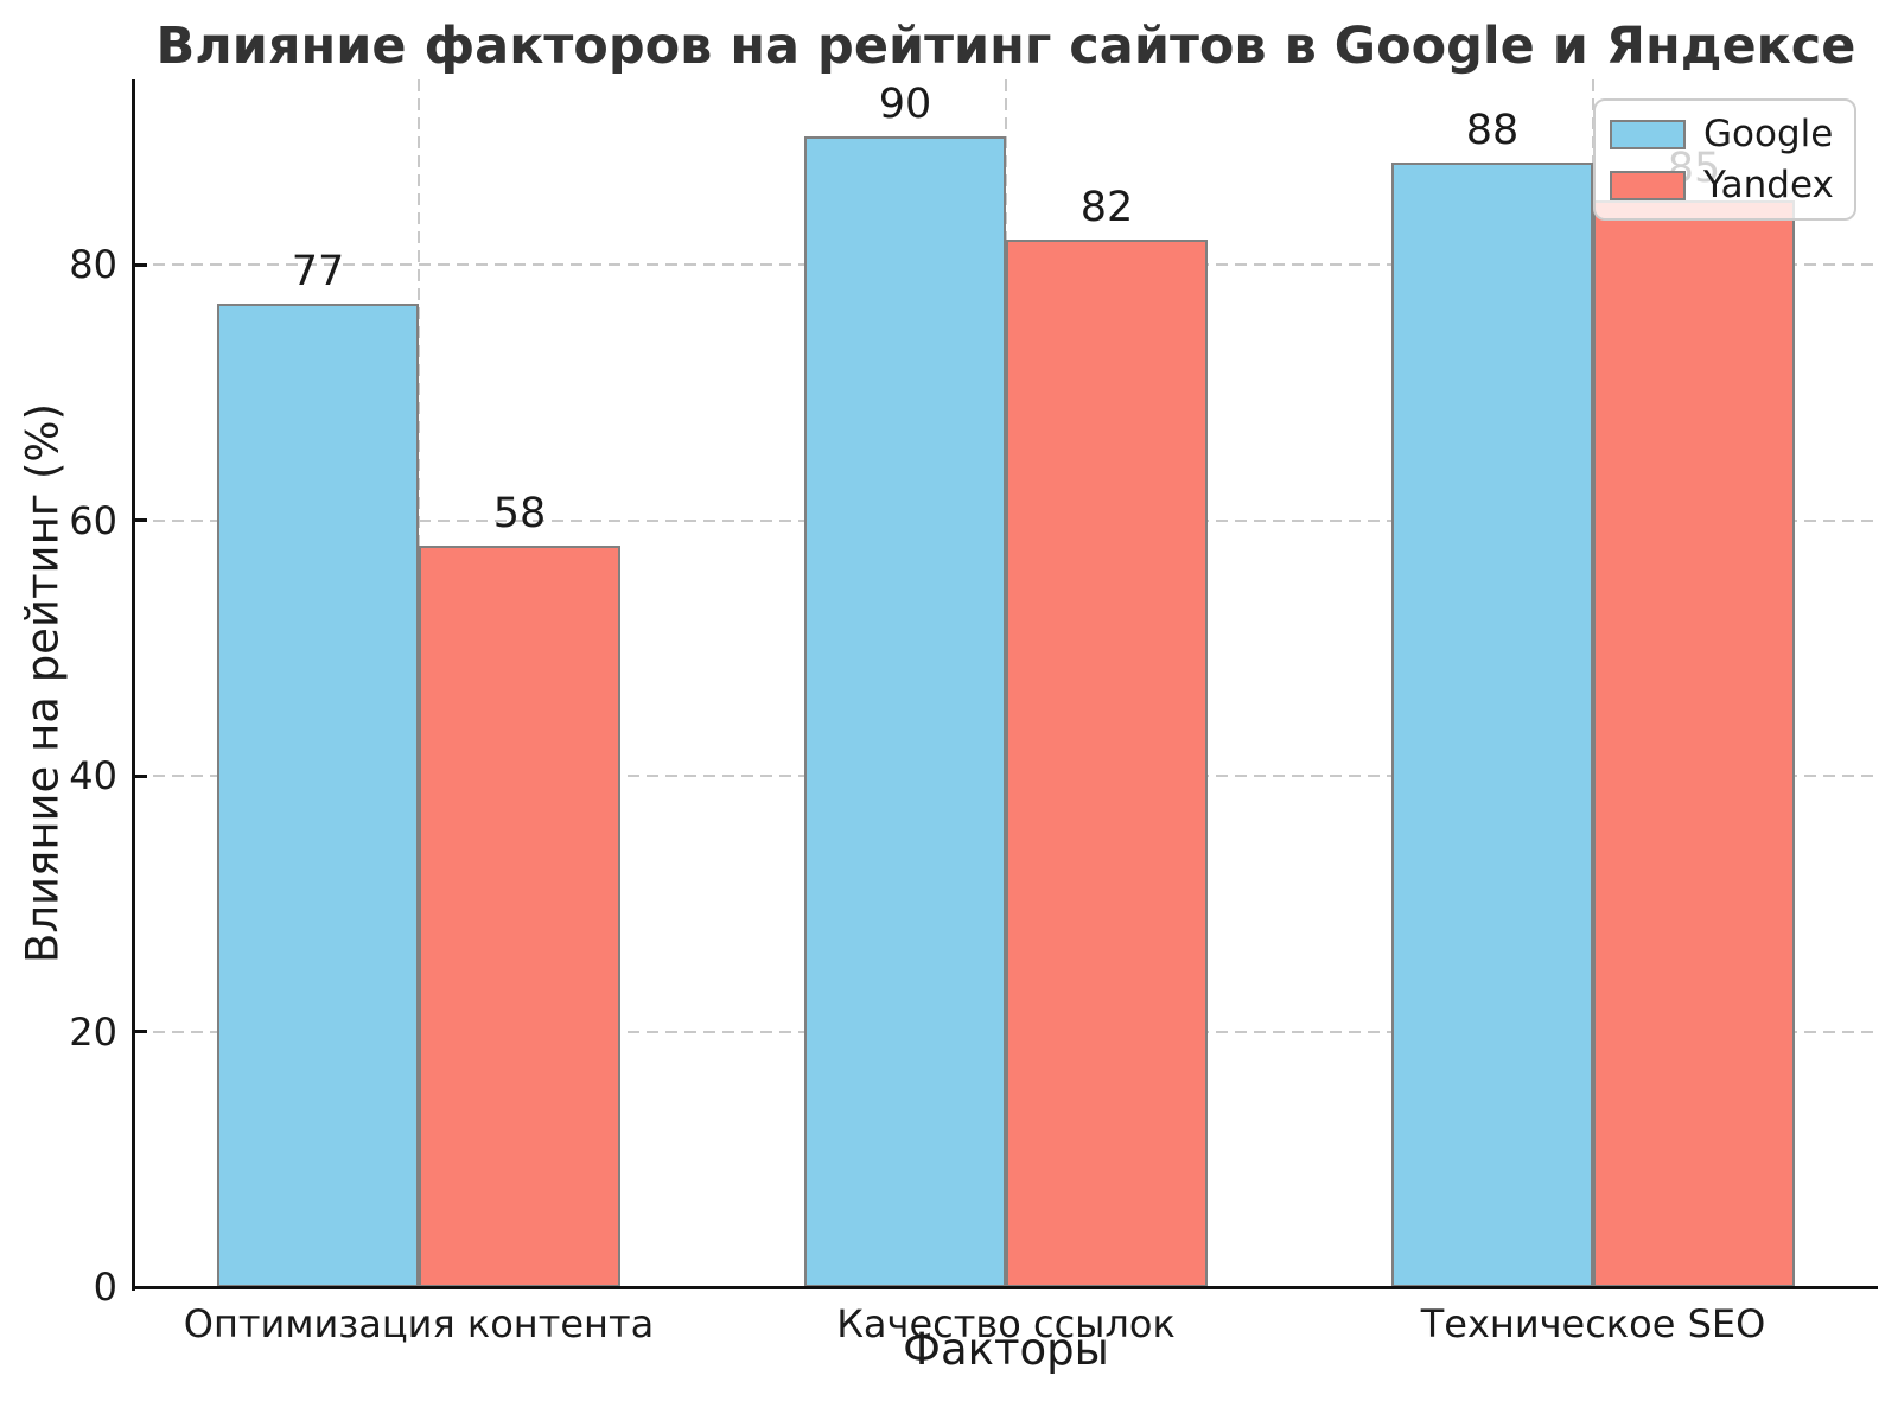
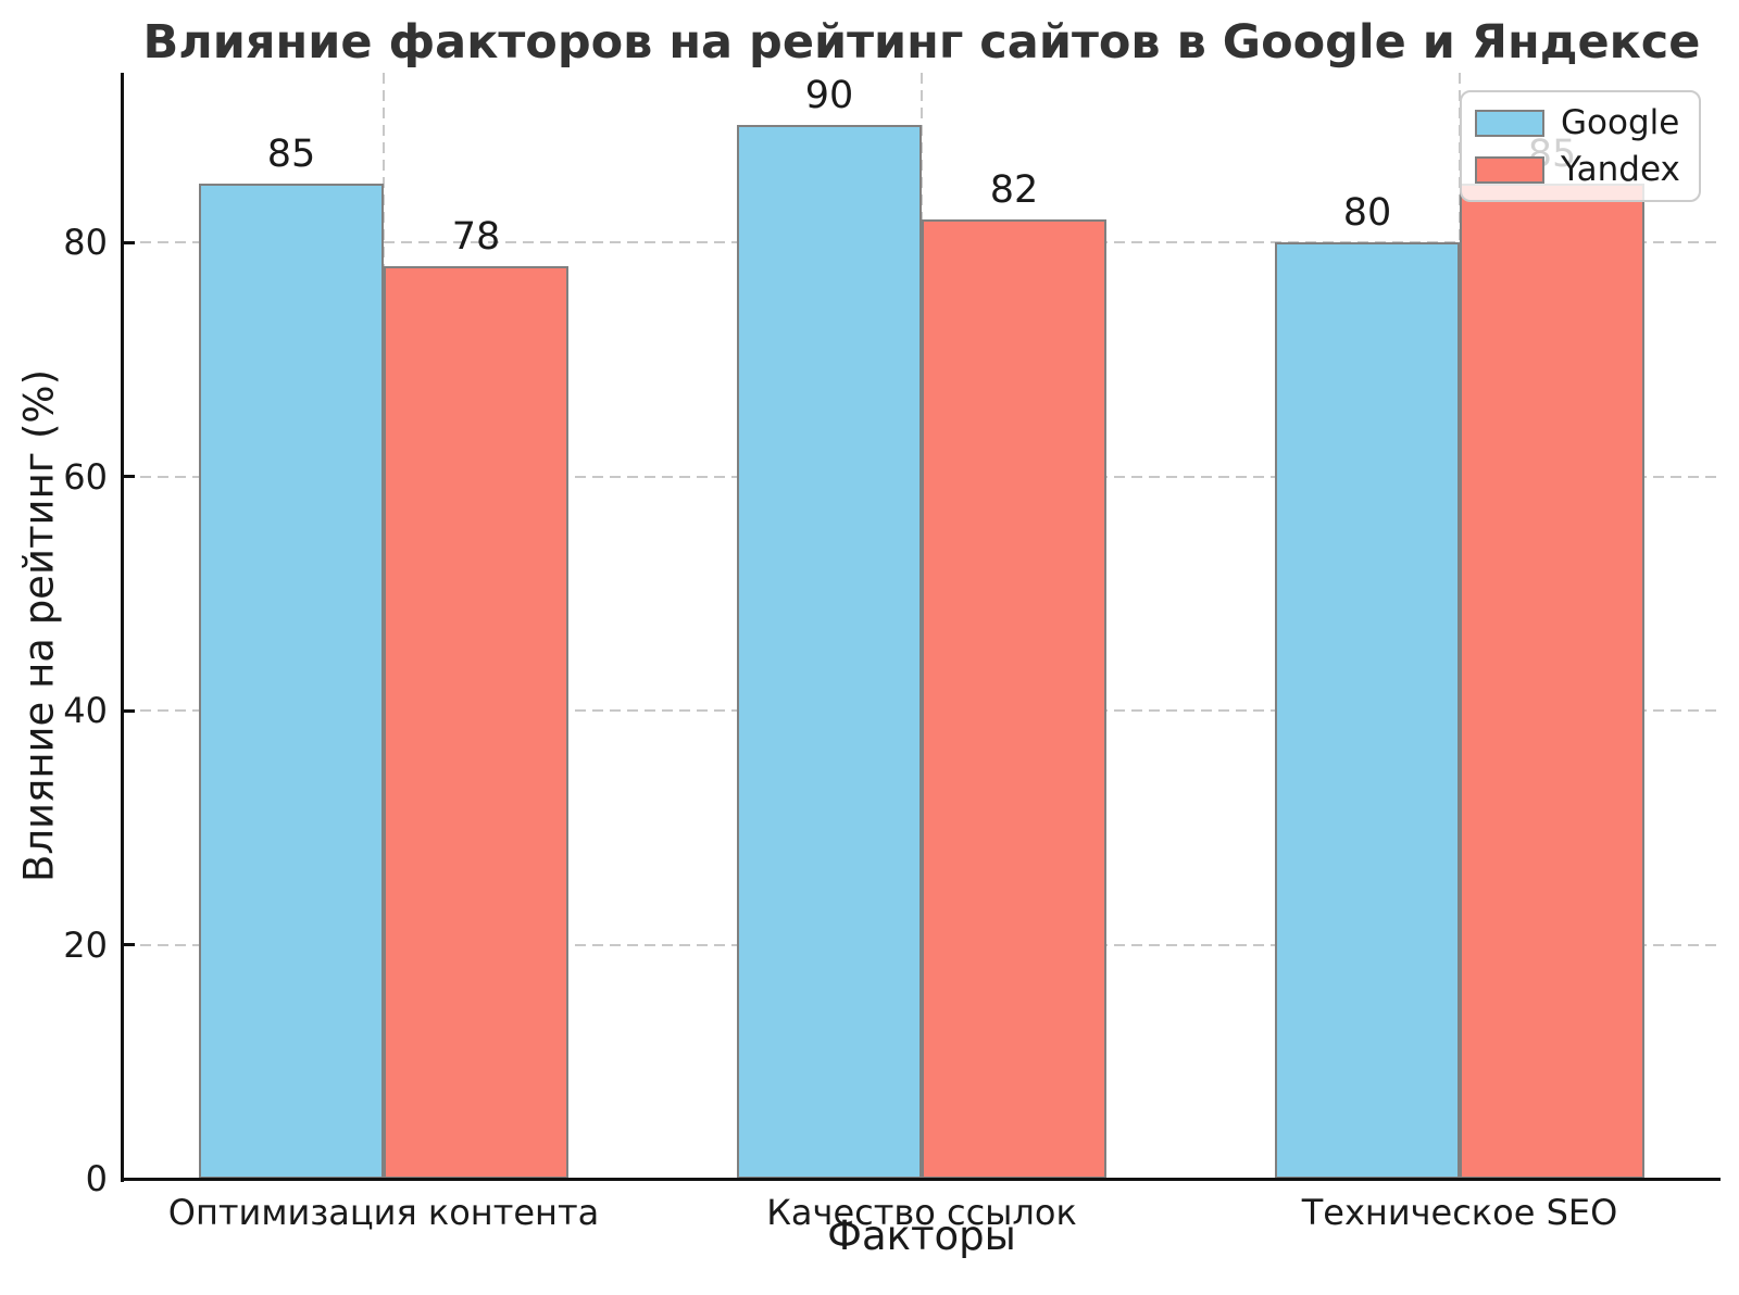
Google/Оптимизация контента: 77 -> 85
Yandex/Оптимизация контента: 58 -> 78
Google/Техническое SEO: 88 -> 80
